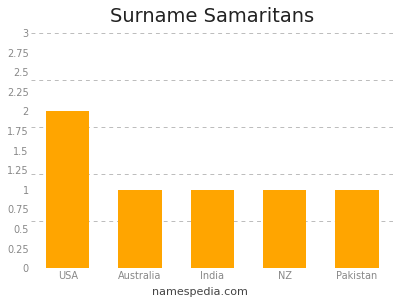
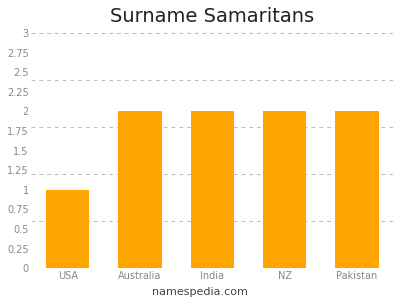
USA: 2 -> 1
Australia: 1 -> 2
India: 1 -> 2
NZ: 1 -> 2
Pakistan: 1 -> 2
